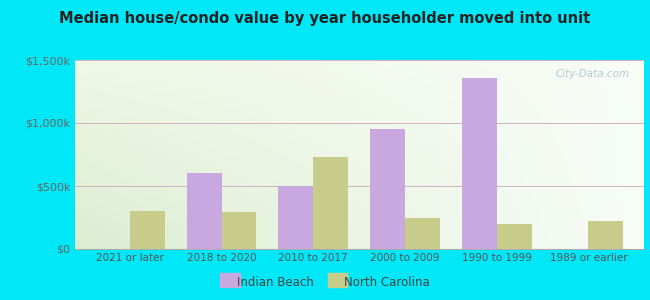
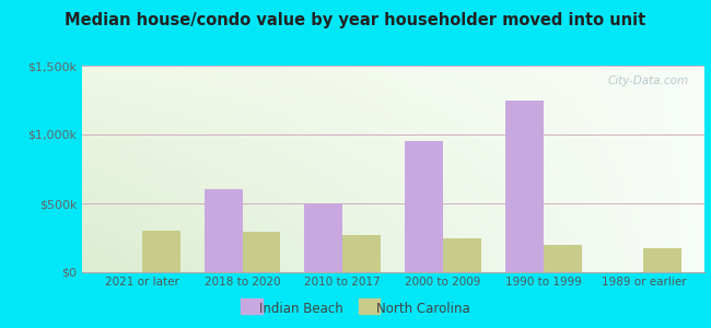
North Carolina/2010 to 2017: $730k -> $270k
Indian Beach/1990 to 1999: $1,360k -> $1,250k
North Carolina/1989 or earlier: $220k -> $180k
